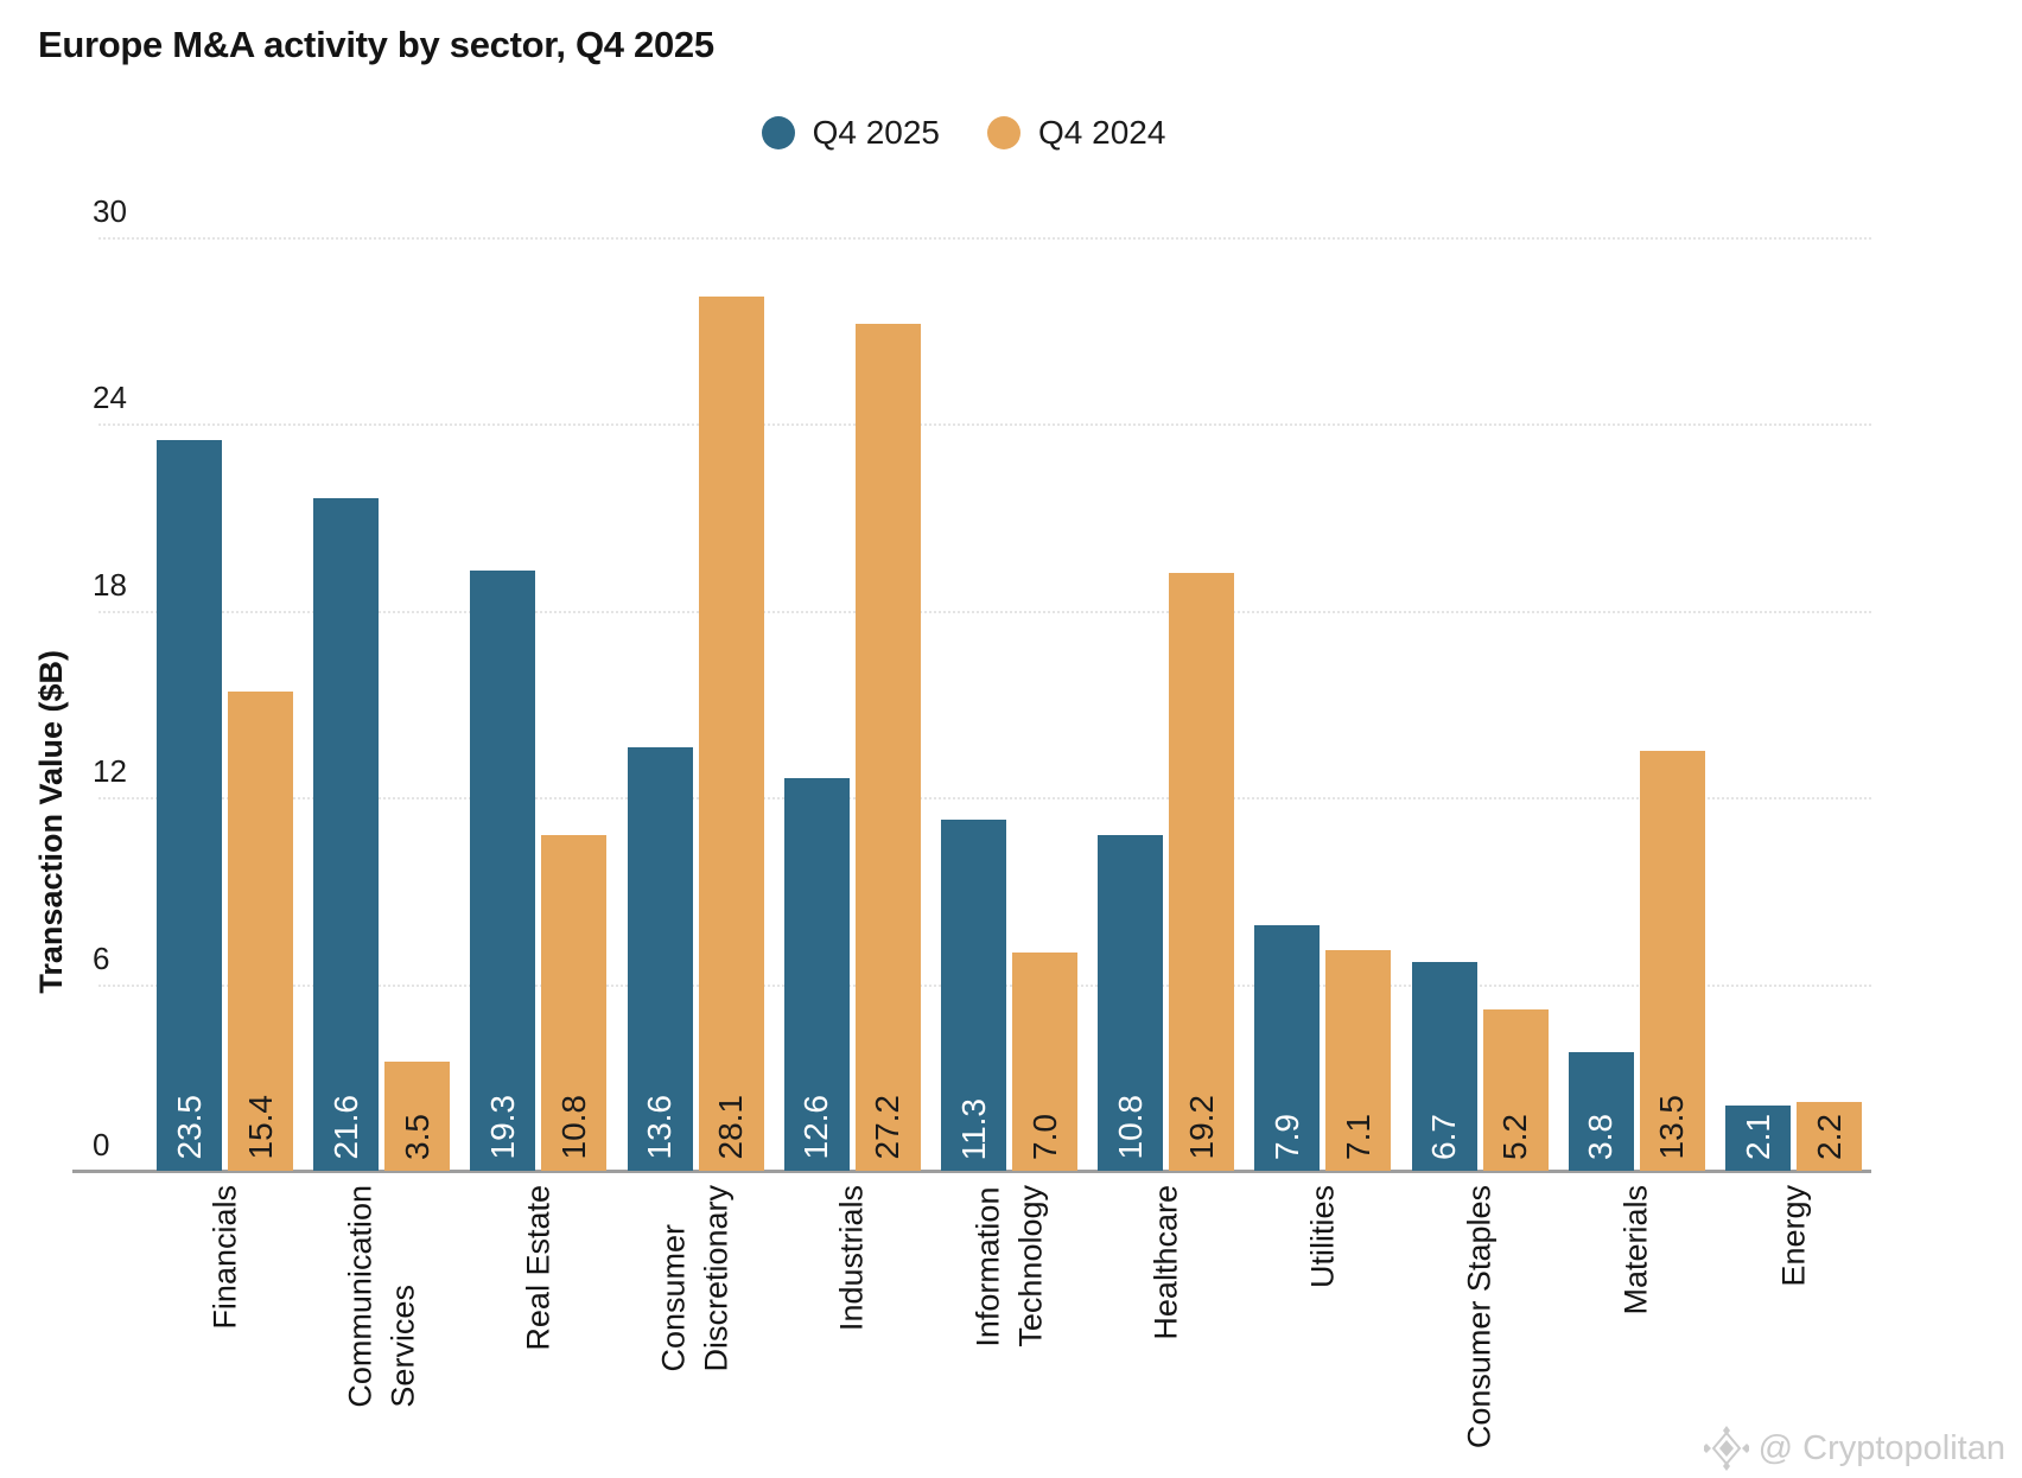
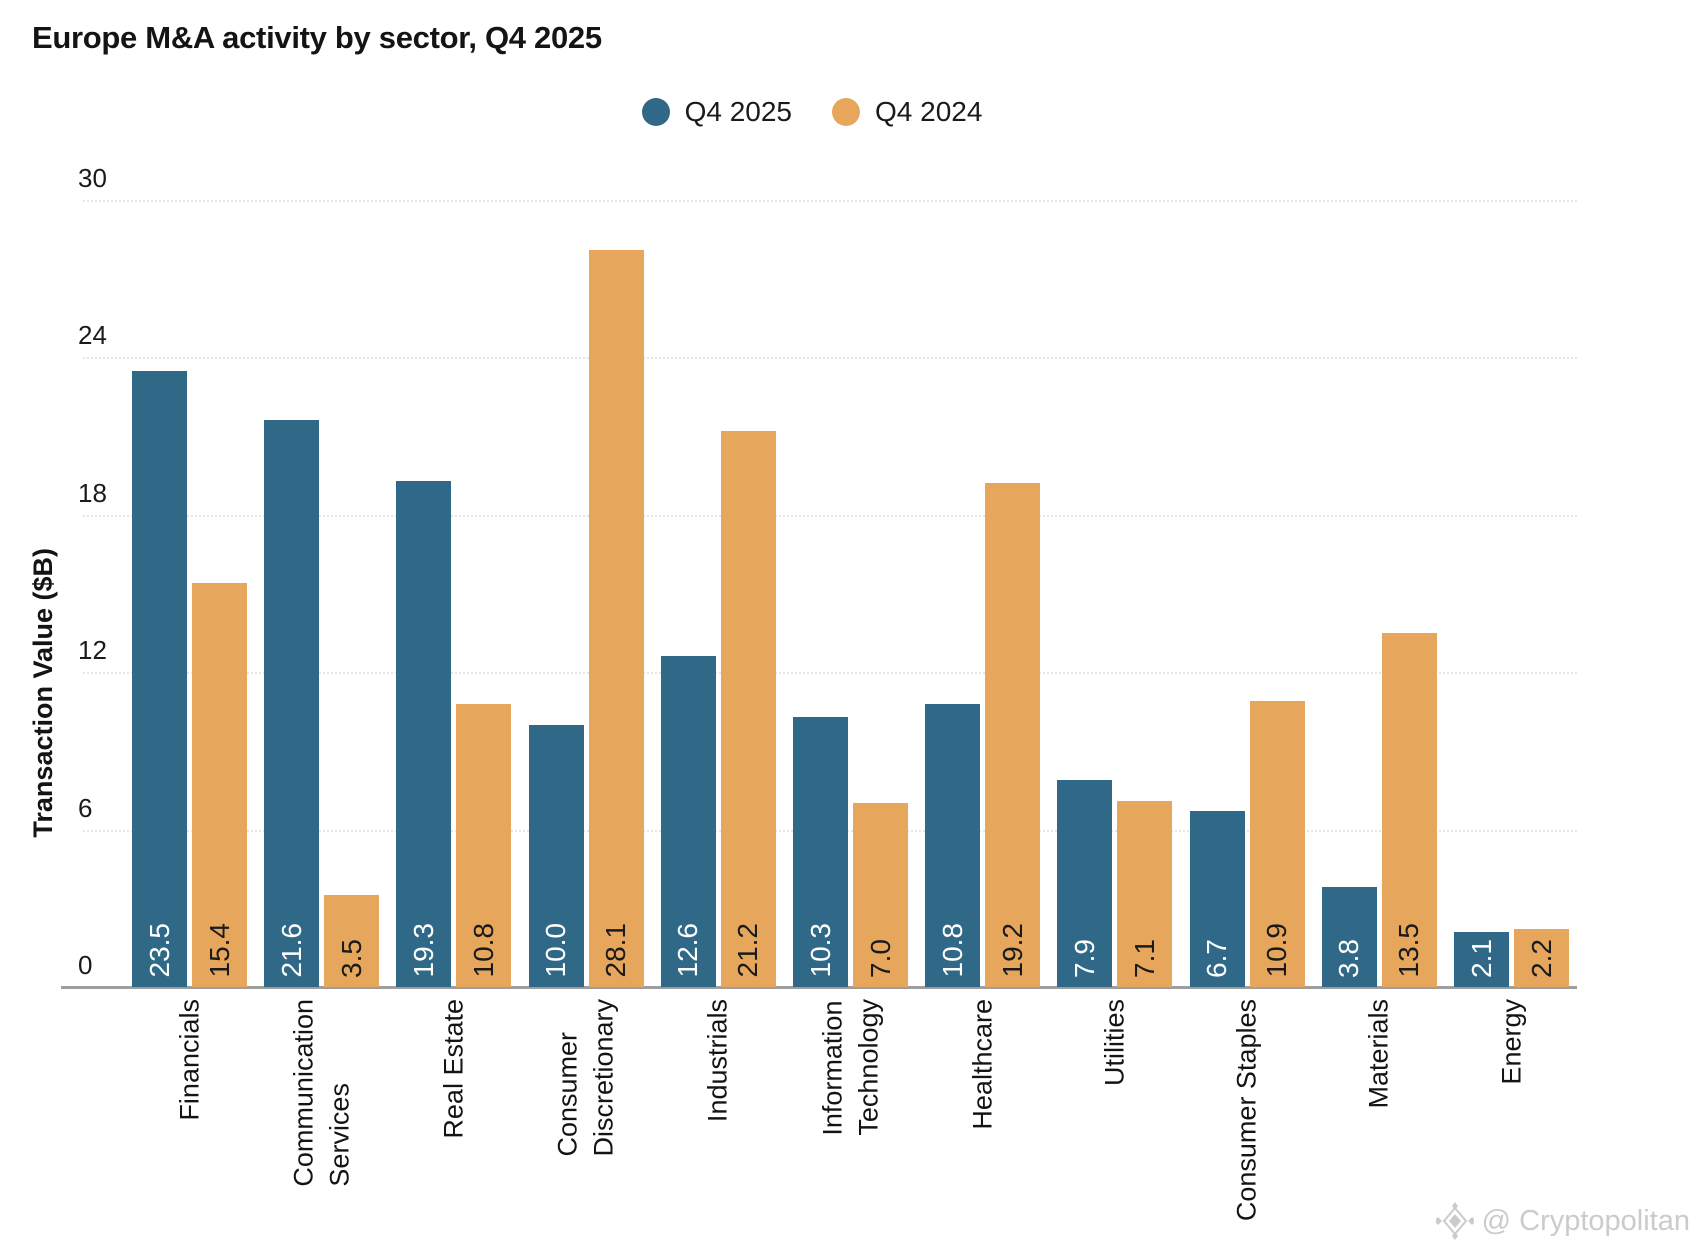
Q4 2025/Consumer Discretionary: 13.6 -> 10.0
Q4 2024/Industrials: 27.2 -> 21.2
Q4 2025/Information Technology: 11.3 -> 10.3
Q4 2024/Consumer Staples: 5.2 -> 10.9
